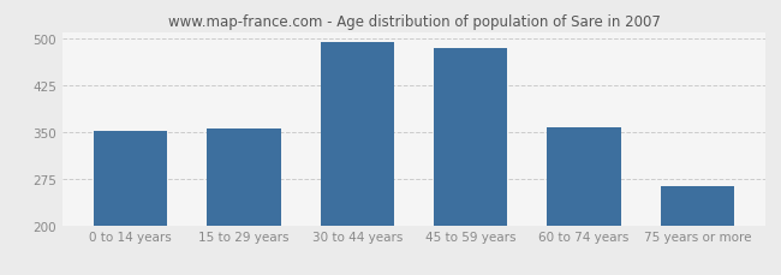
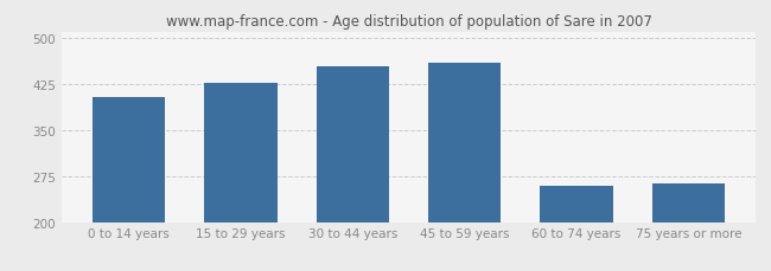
0 to 14 years: 352 -> 404
15 to 29 years: 355 -> 426
30 to 44 years: 493 -> 454
45 to 59 years: 484 -> 460
60 to 74 years: 357 -> 258
